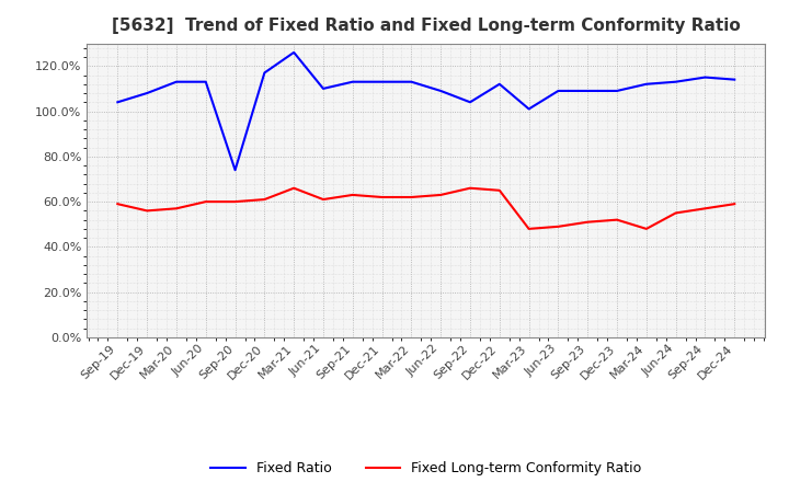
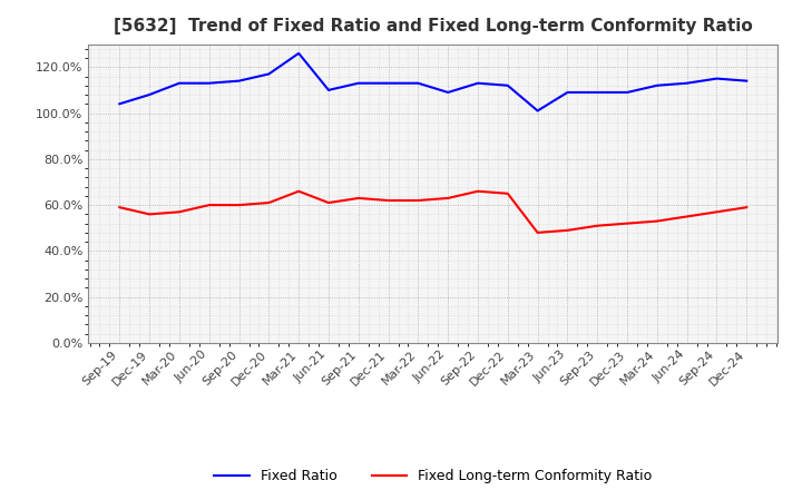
Fixed Ratio/Sep-20: 74% -> 114%
Fixed Ratio/Sep-22: 104% -> 113%
Fixed Long-term Conformity Ratio/Mar-24: 48% -> 53%
